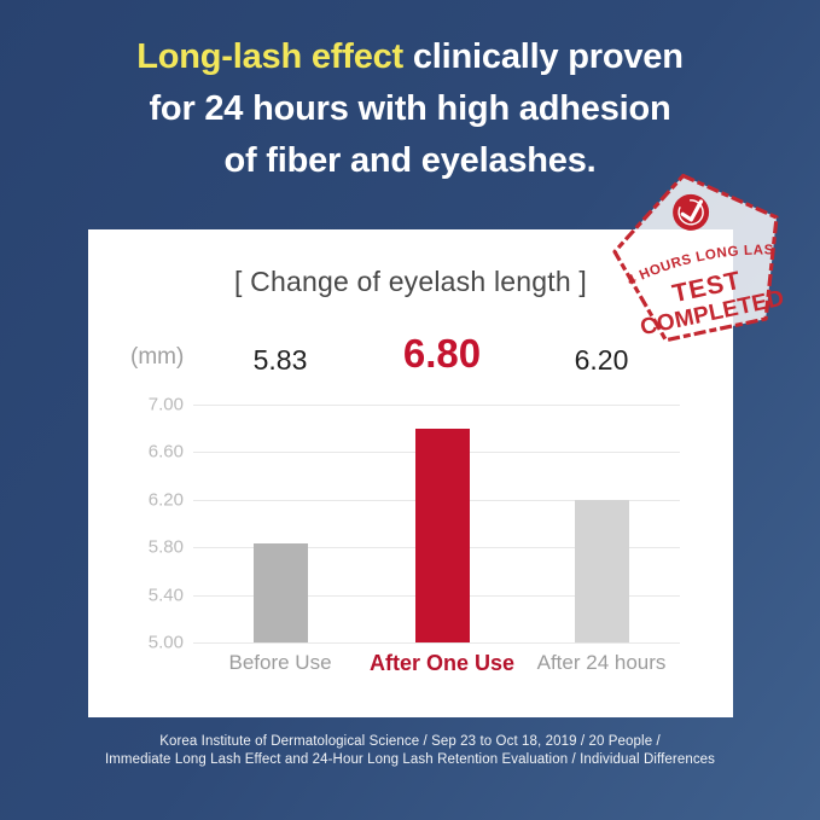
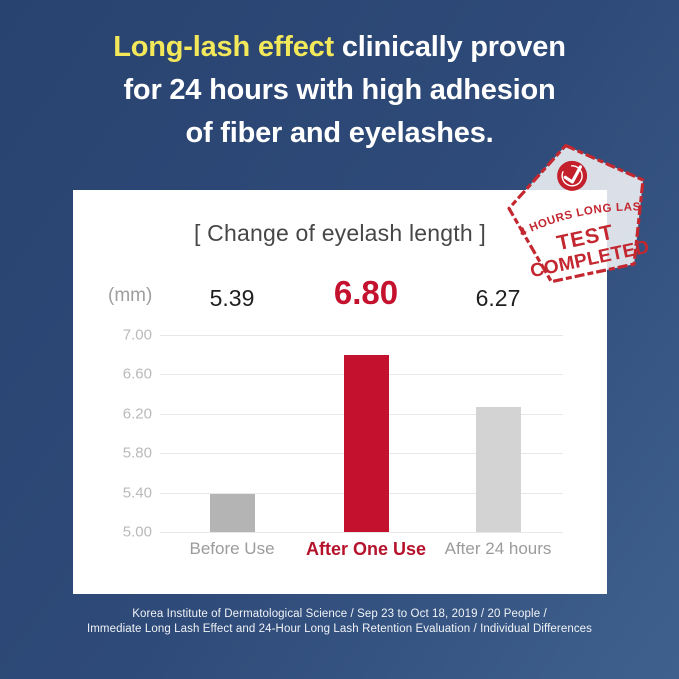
Before Use: 5.83 -> 5.39
After 24 hours: 6.20 -> 6.27
